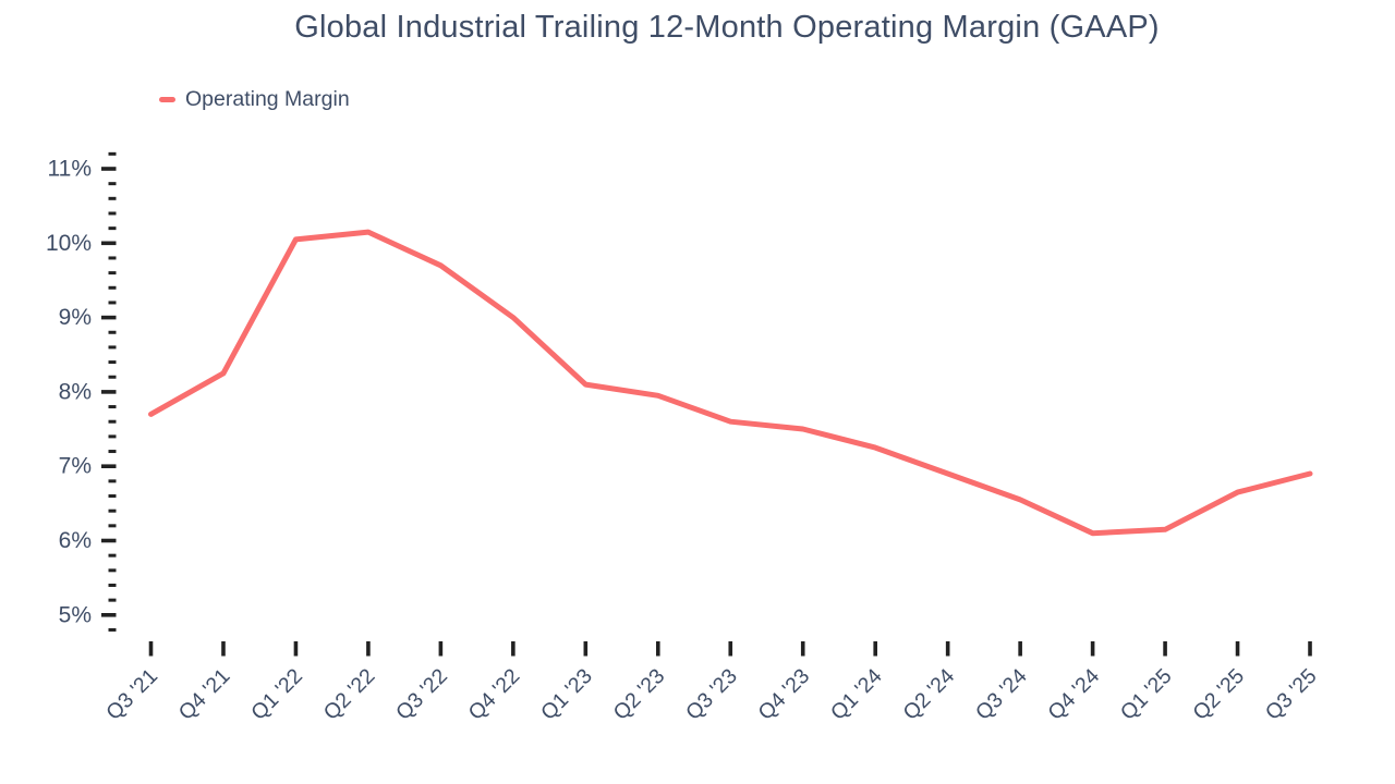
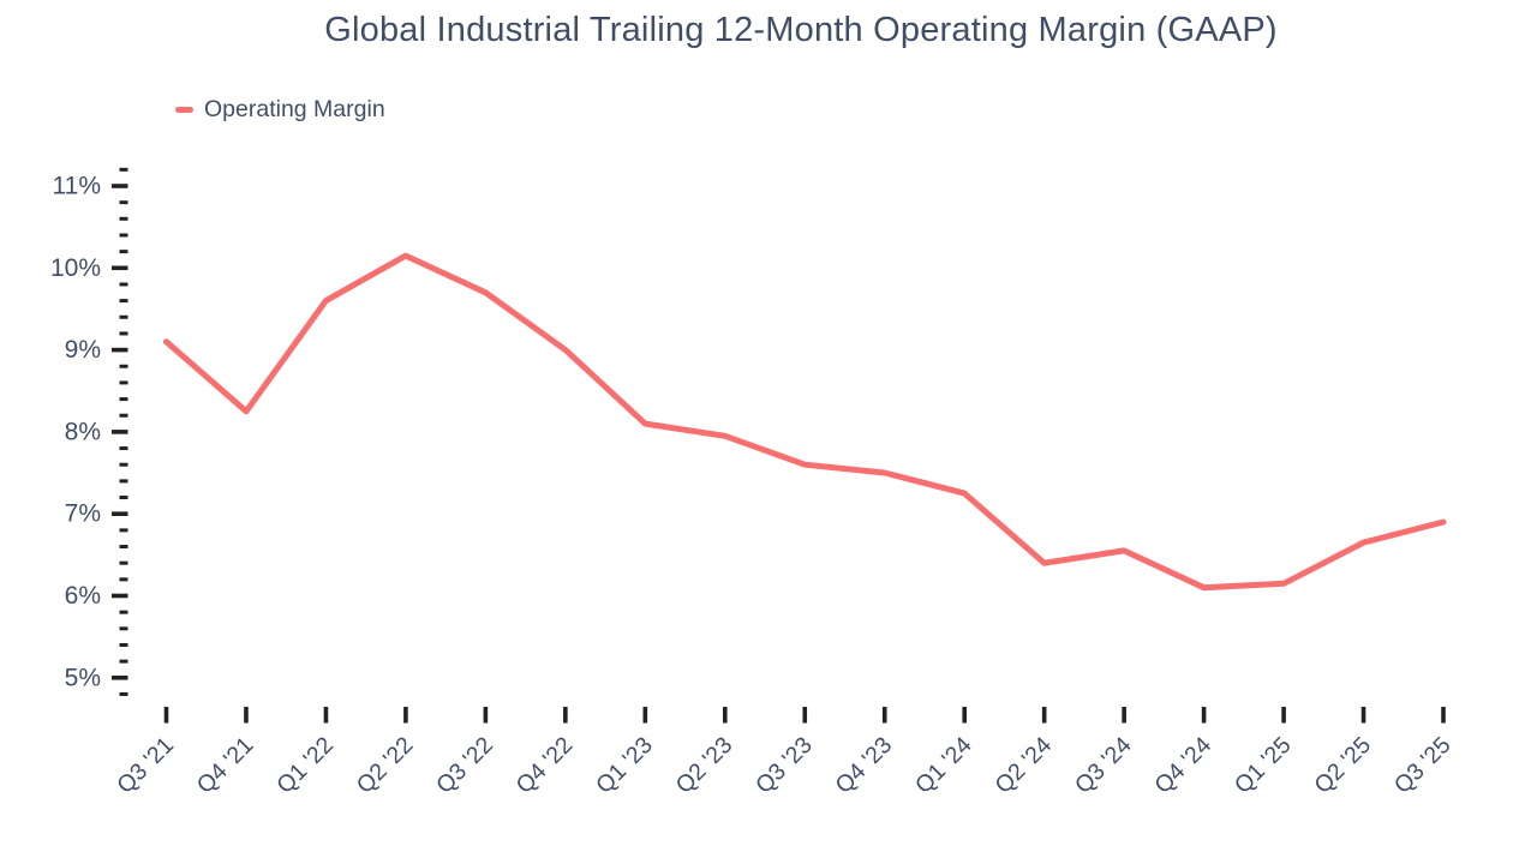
Q3 '21: 7.7% -> 9.1%
Q1 '22: 10.1% -> 9.6%
Q2 '24: 6.9% -> 6.4%
